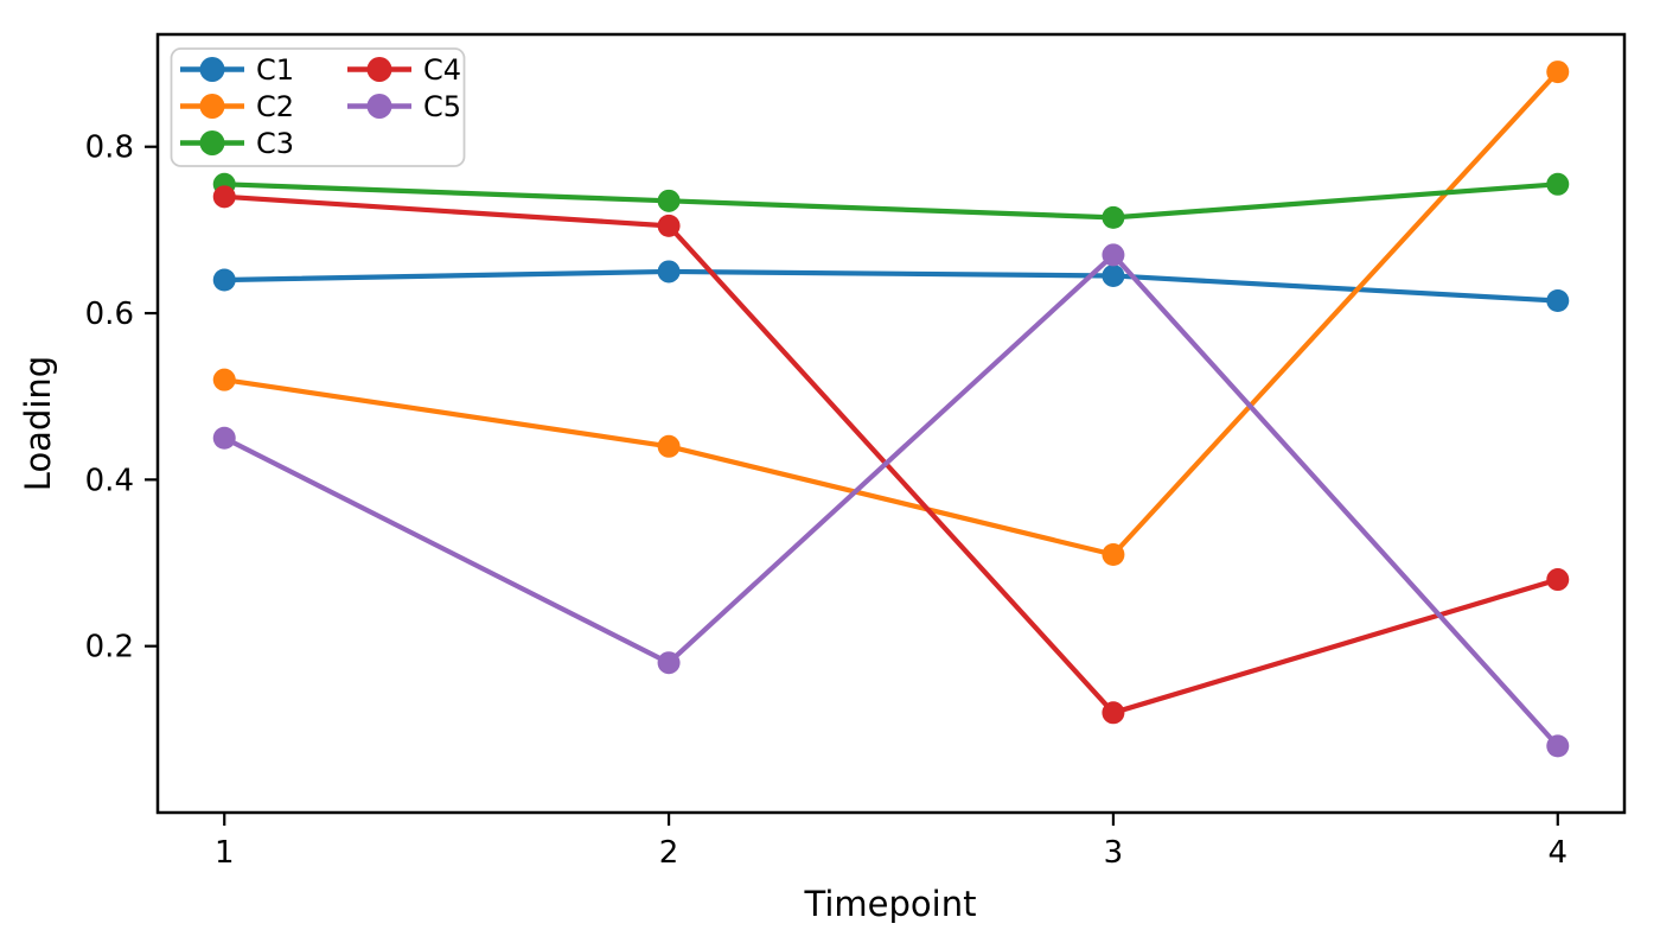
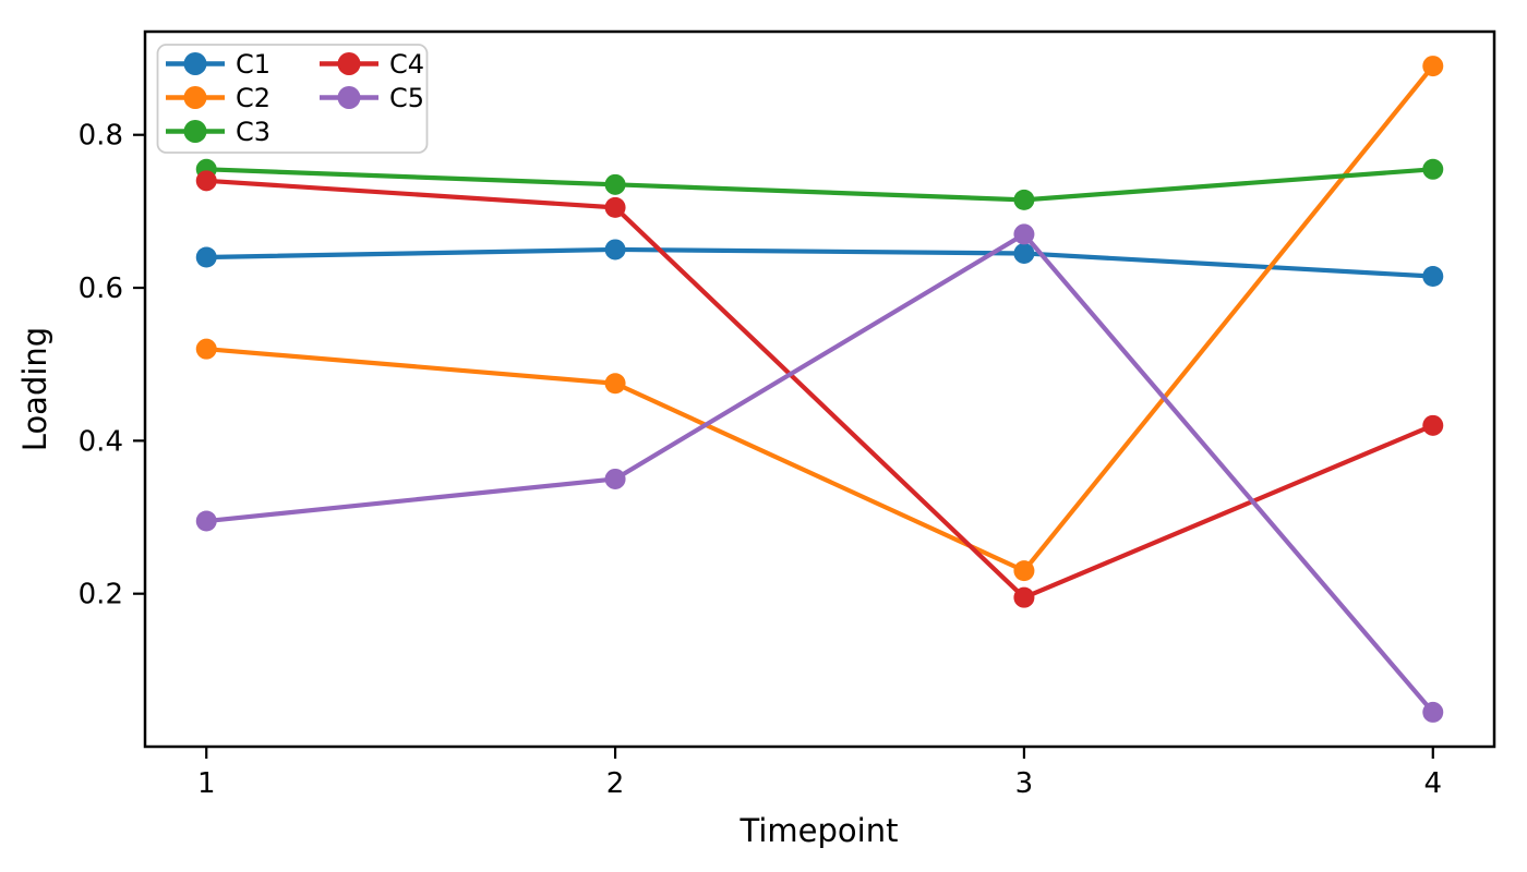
C5/1: 0.45 -> 0.29
C2/2: 0.44 -> 0.47
C5/2: 0.18 -> 0.35
C2/3: 0.31 -> 0.23
C4/3: 0.12 -> 0.20
C4/4: 0.28 -> 0.42
C5/4: 0.08 -> 0.04
